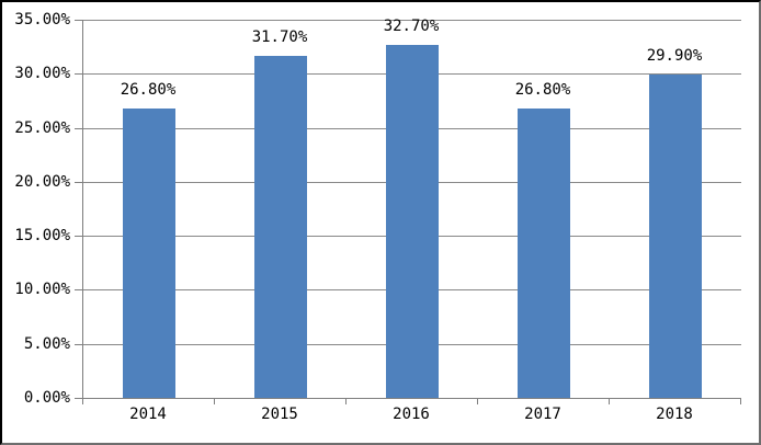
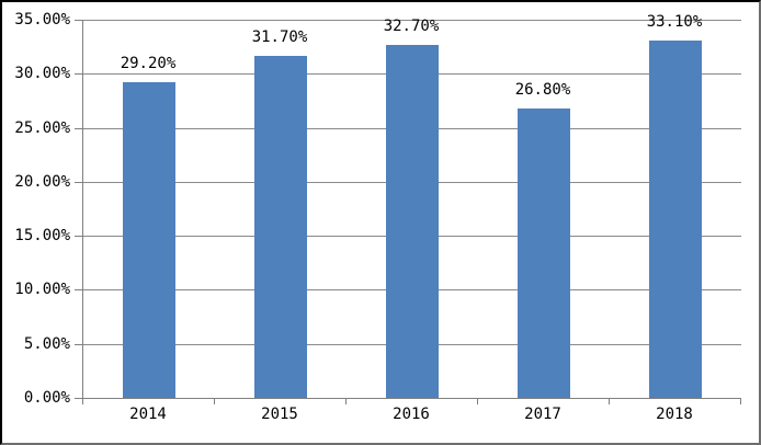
2014: 26.80% -> 29.20%
2018: 29.90% -> 33.10%
